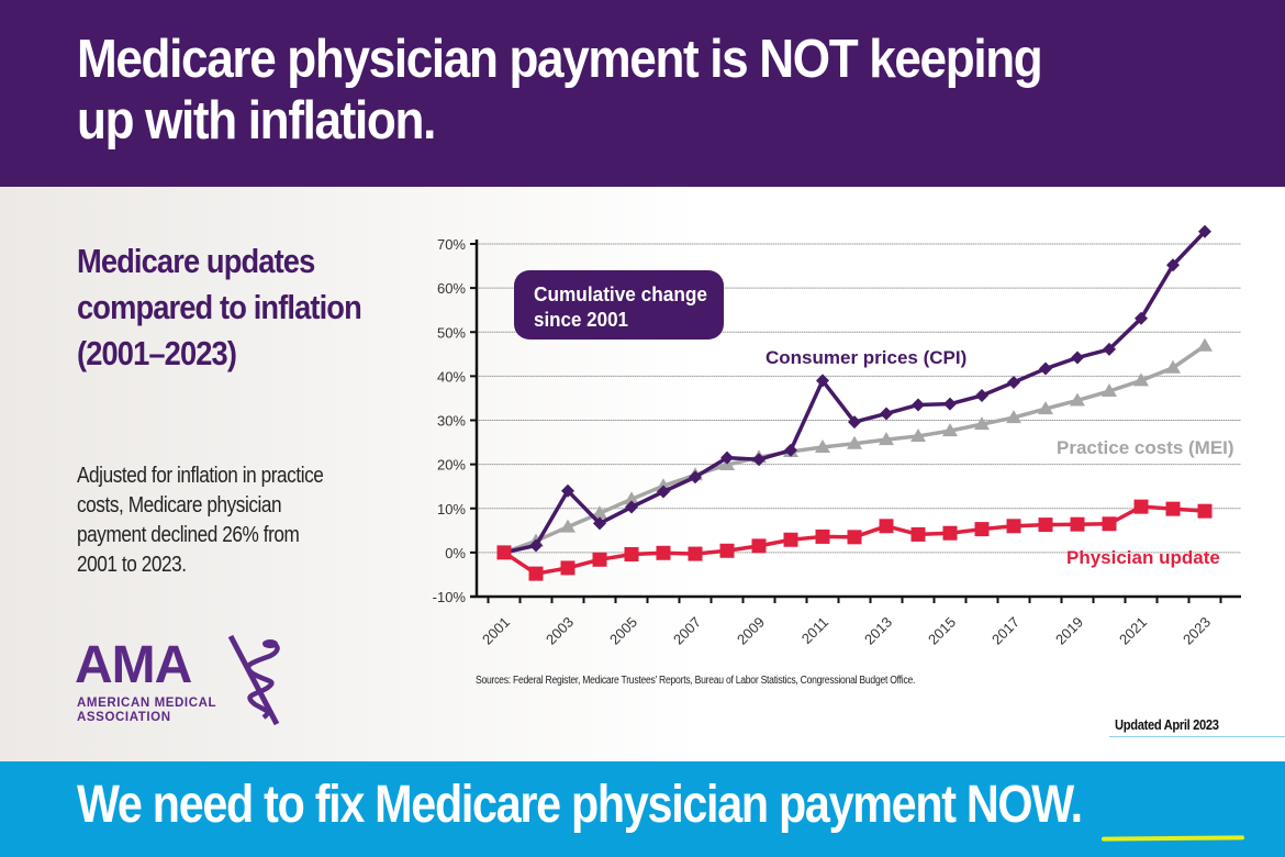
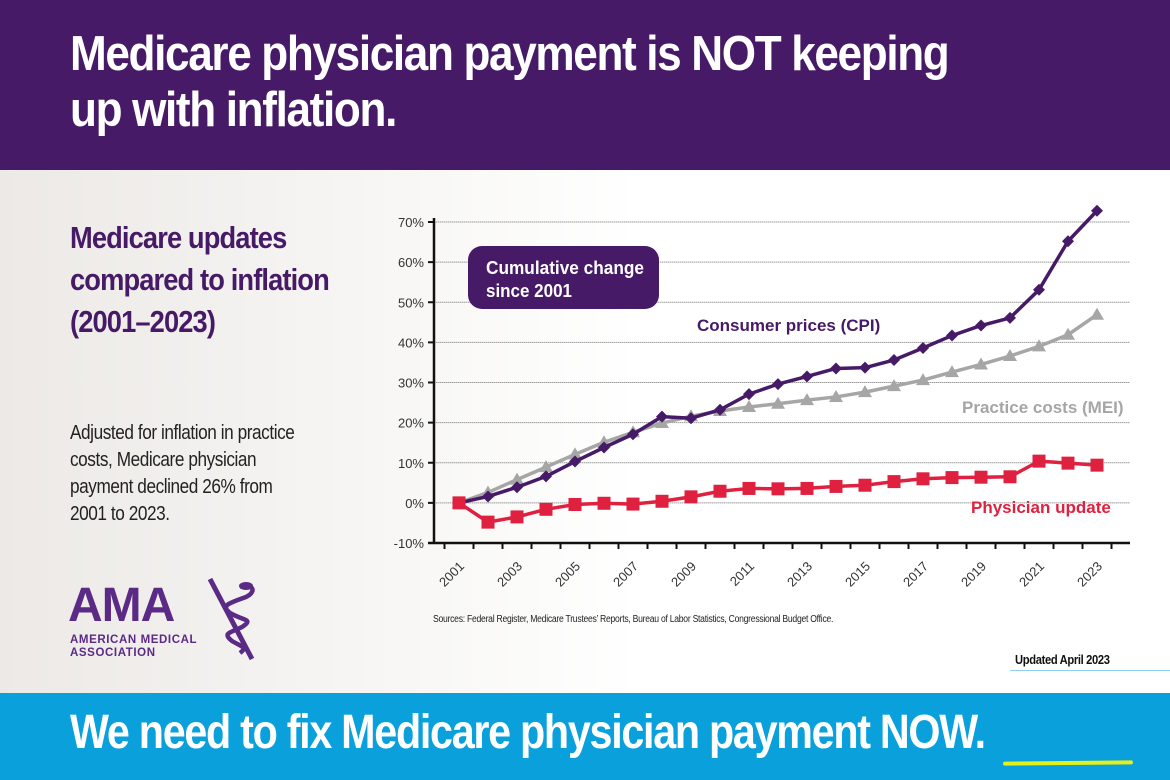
Consumer prices (CPI)/2003: 14% -> 4%
Consumer prices (CPI)/2011: 39% -> 27%
Physician update/2013: 6% -> 4%
